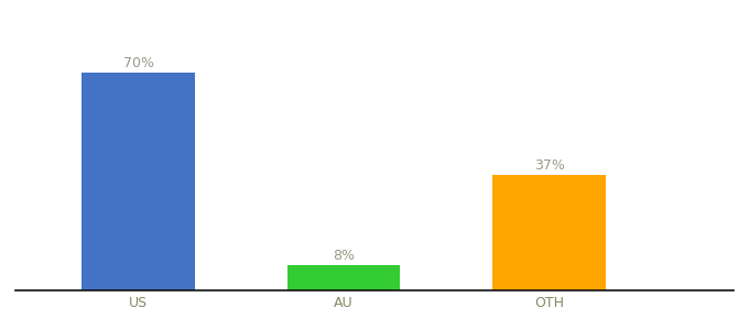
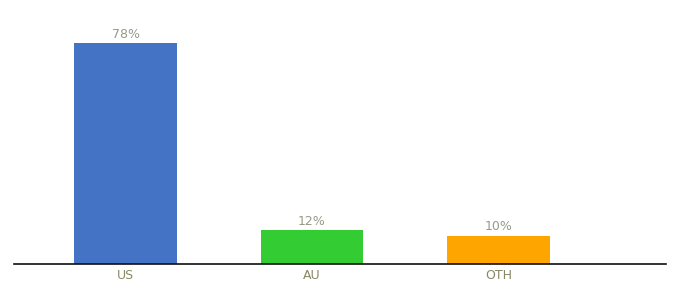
US: 70% -> 78%
AU: 8% -> 12%
OTH: 37% -> 10%
